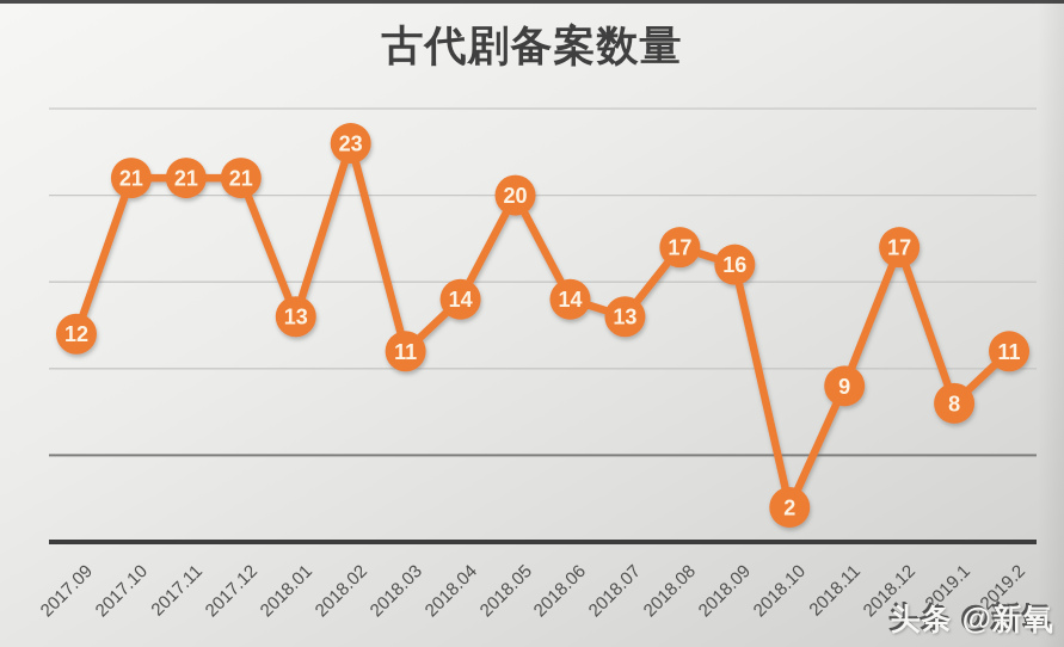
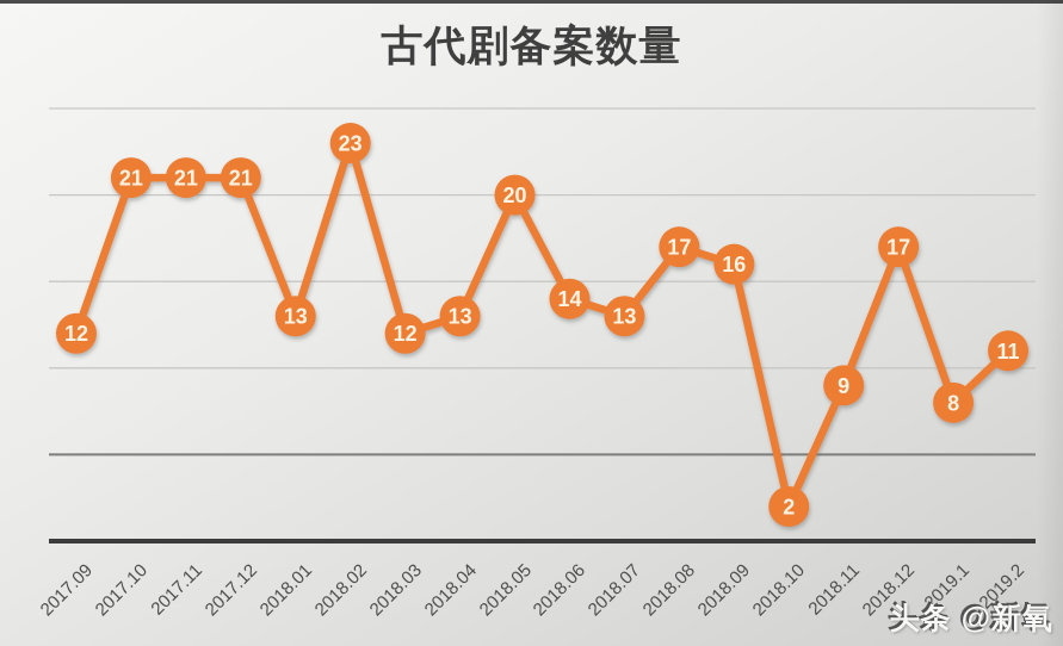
2018.03: 11 -> 12
2018.04: 14 -> 13
